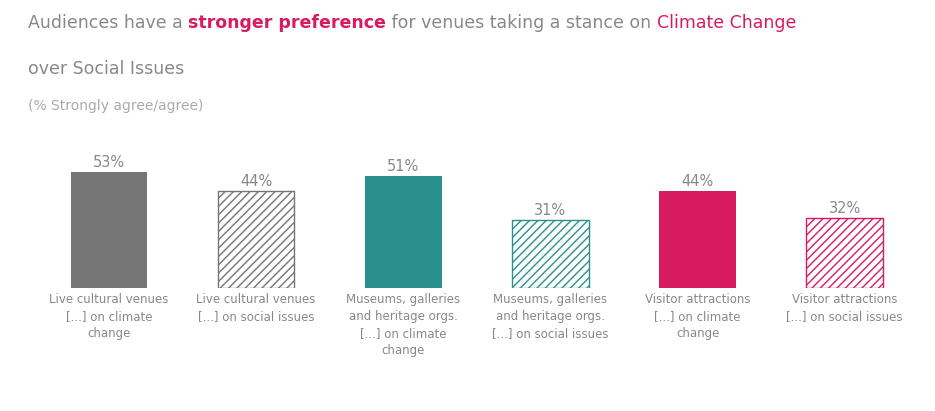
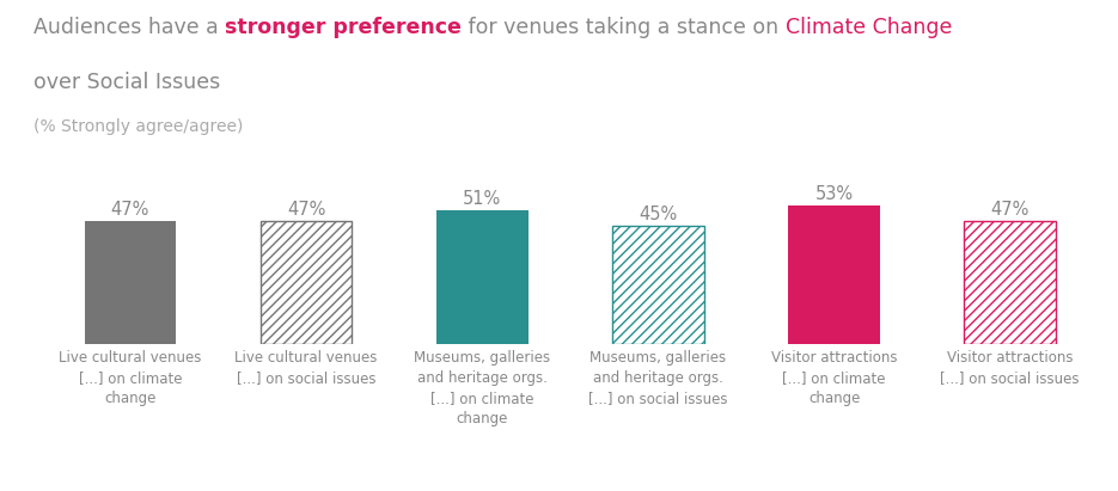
Live cultural venues [...] on climate change: 53% -> 47%
Live cultural venues [...] on social issues: 44% -> 47%
Museums, galleries and heritage orgs. [...] on social issues: 31% -> 45%
Visitor attractions [...] on climate change: 44% -> 53%
Visitor attractions [...] on social issues: 32% -> 47%
